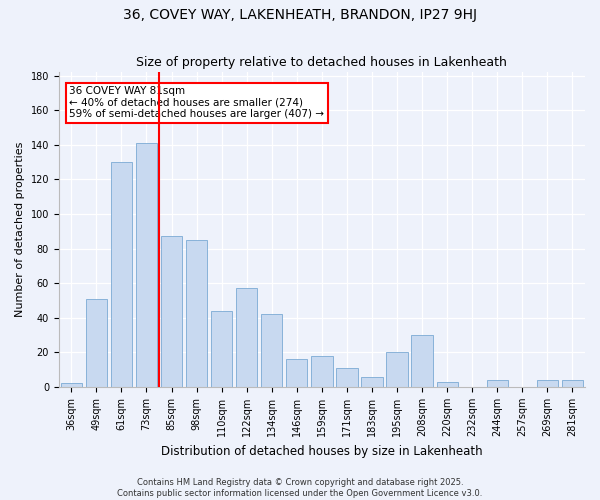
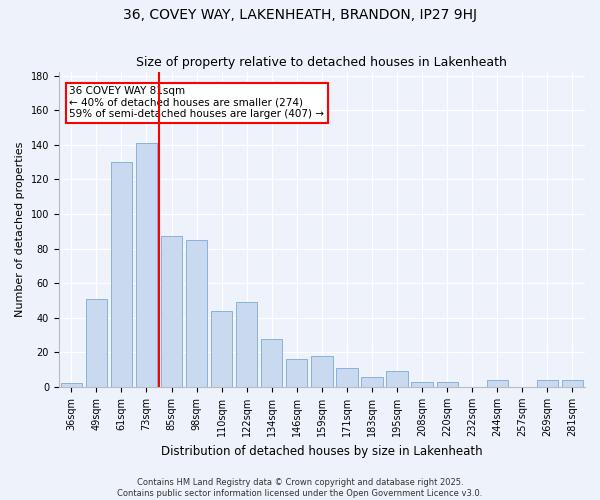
122sqm: 57 -> 49
134sqm: 42 -> 28
195sqm: 20 -> 9
208sqm: 30 -> 3
